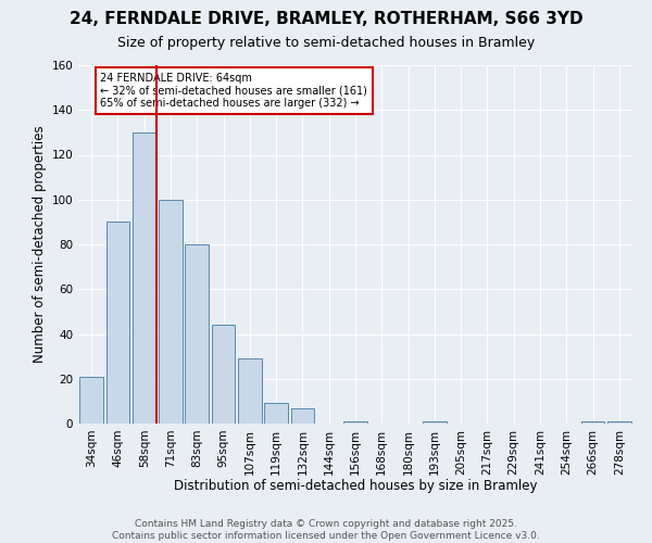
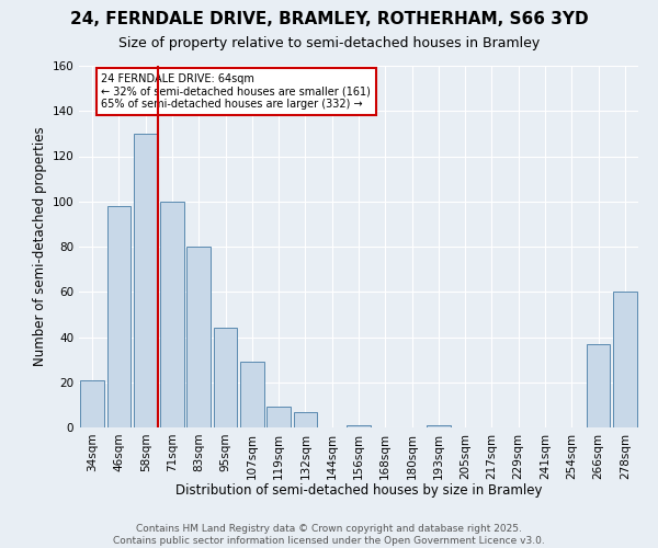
46sqm: 90 -> 98
266sqm: 1 -> 37
278sqm: 1 -> 60
